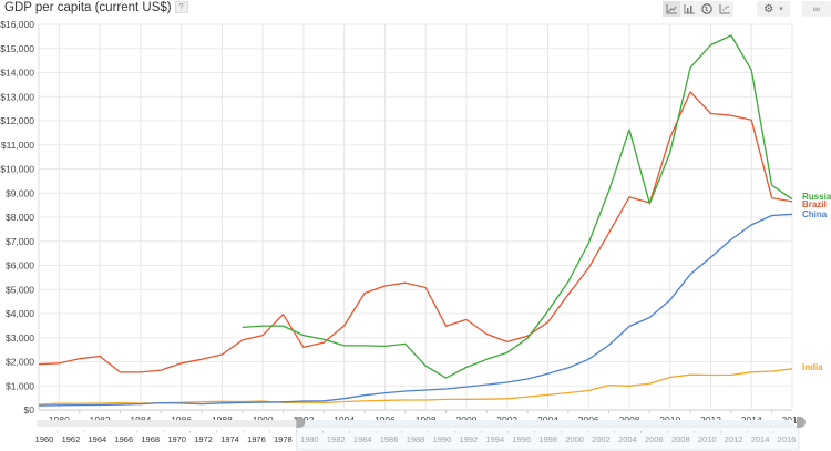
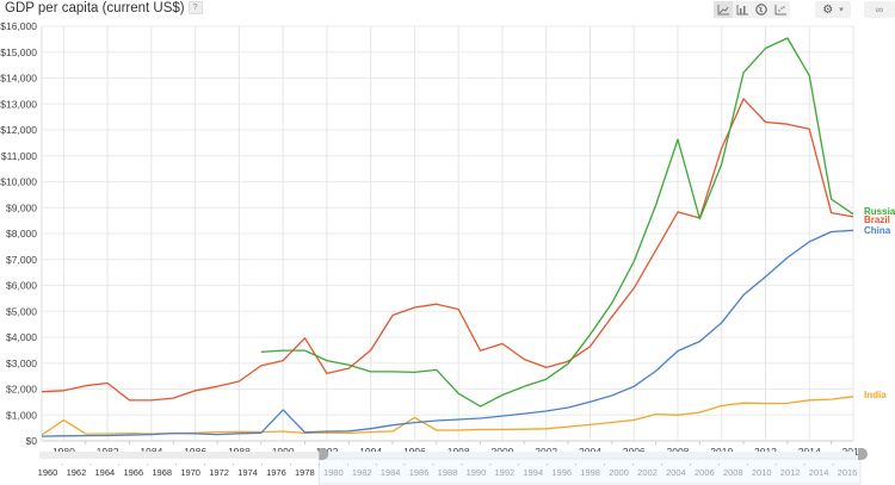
India/1980: $300 -> $800
China/1990: $300 -> $1200
India/1996: $400 -> $900
